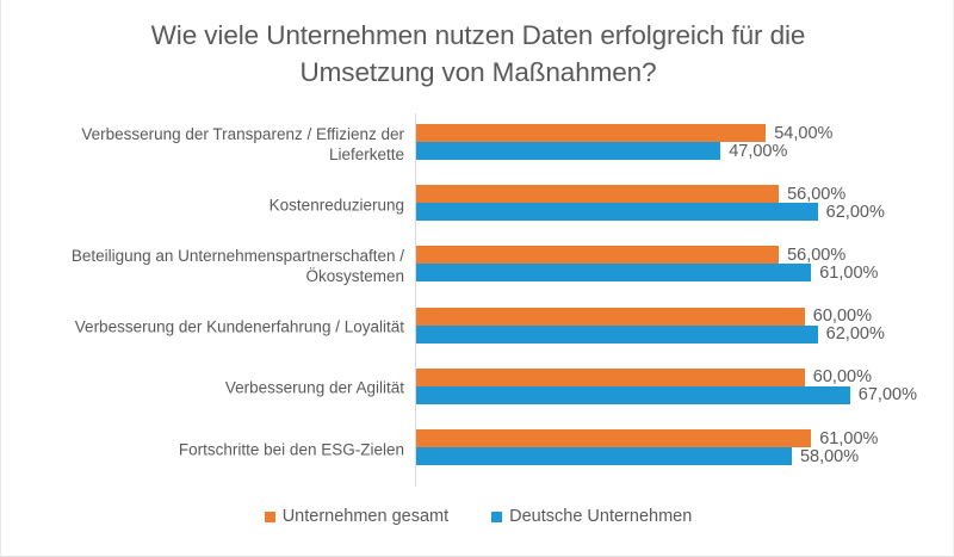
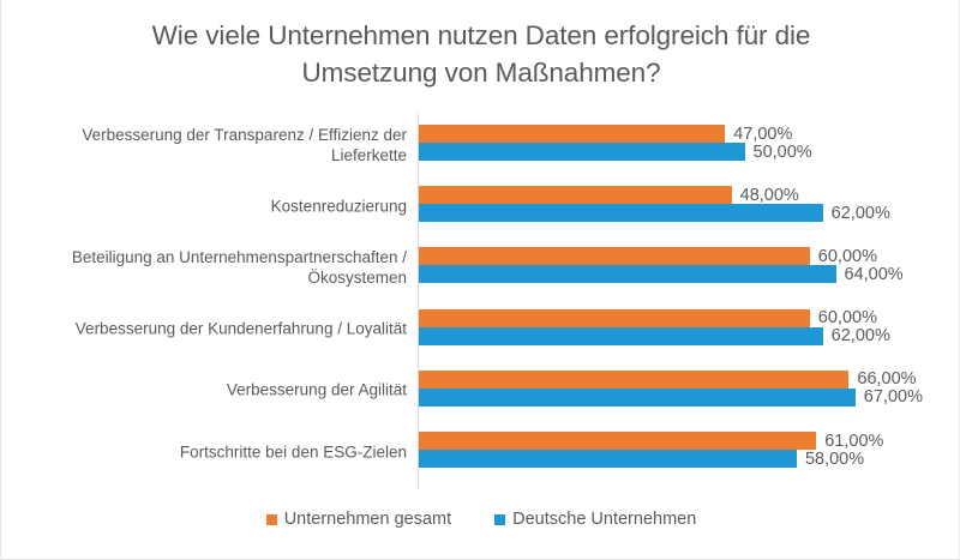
Unternehmen gesamt/Verbesserung der Transparenz / Effizienz der Lieferkette: 54,00% -> 47,00%
Deutsche Unternehmen/Verbesserung der Transparenz / Effizienz der Lieferkette: 47,00% -> 50,00%
Unternehmen gesamt/Kostenreduzierung: 56,00% -> 48,00%
Unternehmen gesamt/Beteiligung an Unternehmenspartnerschaften / Ökosystemen: 56,00% -> 60,00%
Deutsche Unternehmen/Beteiligung an Unternehmenspartnerschaften / Ökosystemen: 61,00% -> 64,00%
Unternehmen gesamt/Verbesserung der Agilität: 60,00% -> 66,00%
